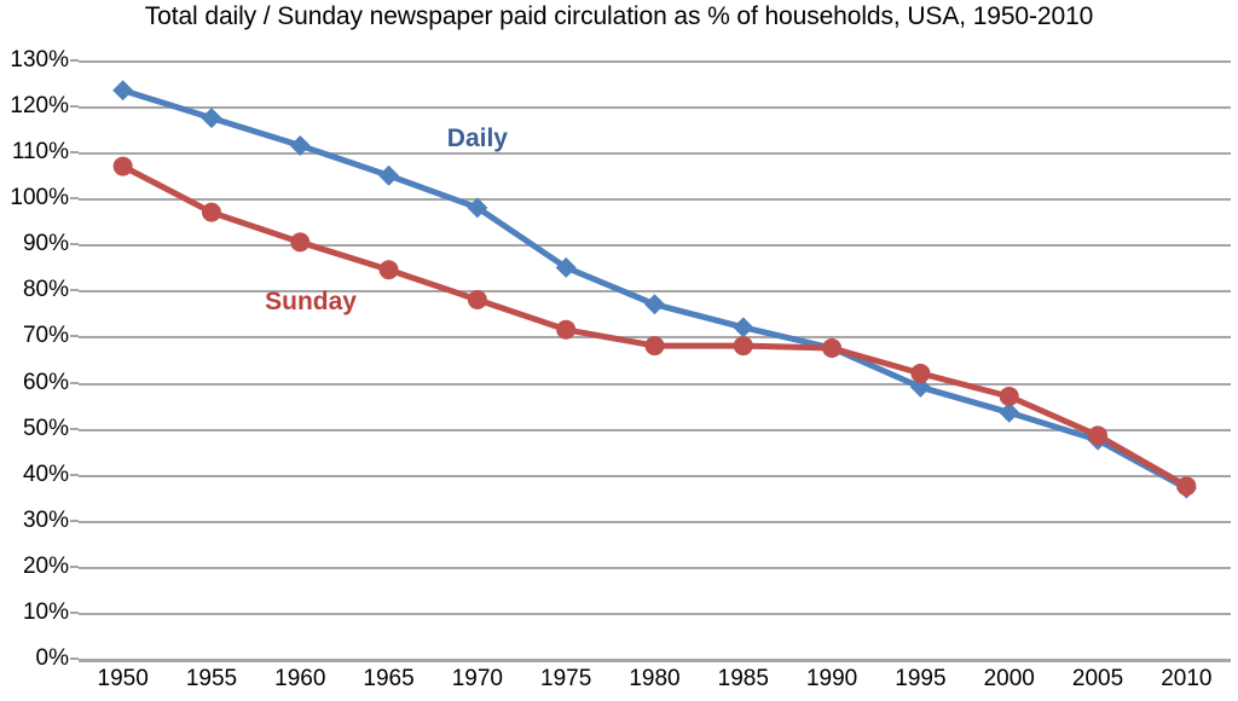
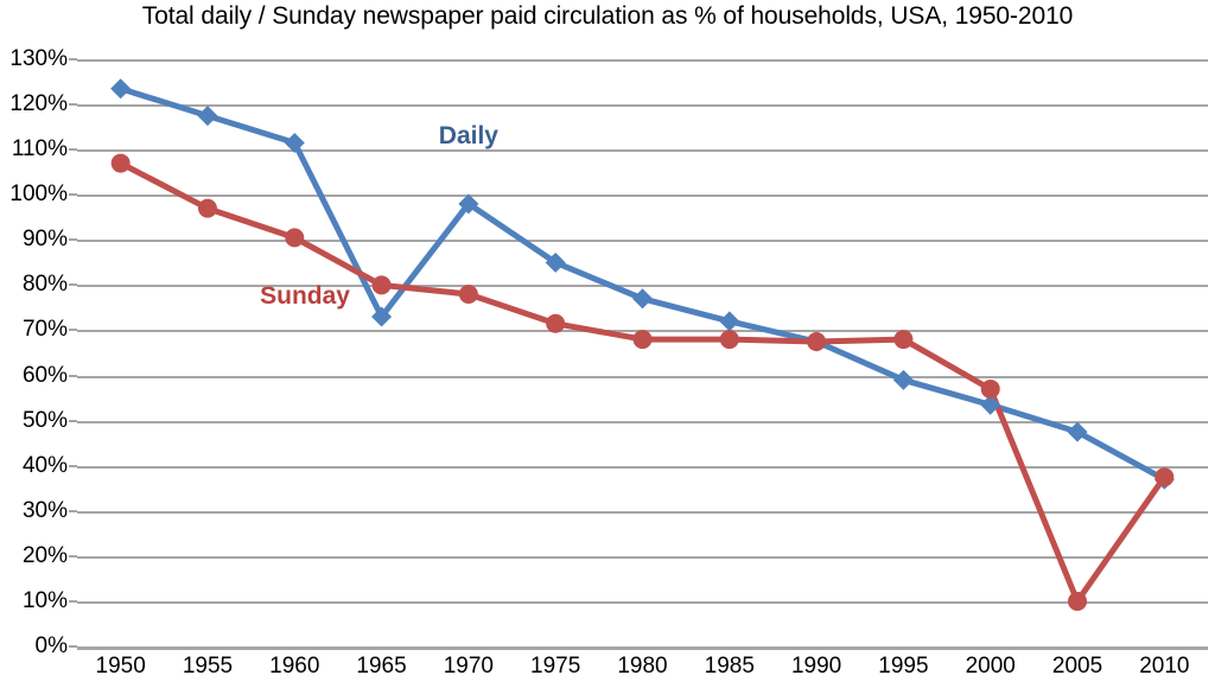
Daily/1965: 105% -> 73%
Sunday/1965: 84% -> 80%
Sunday/1995: 62% -> 68%
Sunday/2005: 48% -> 10%
